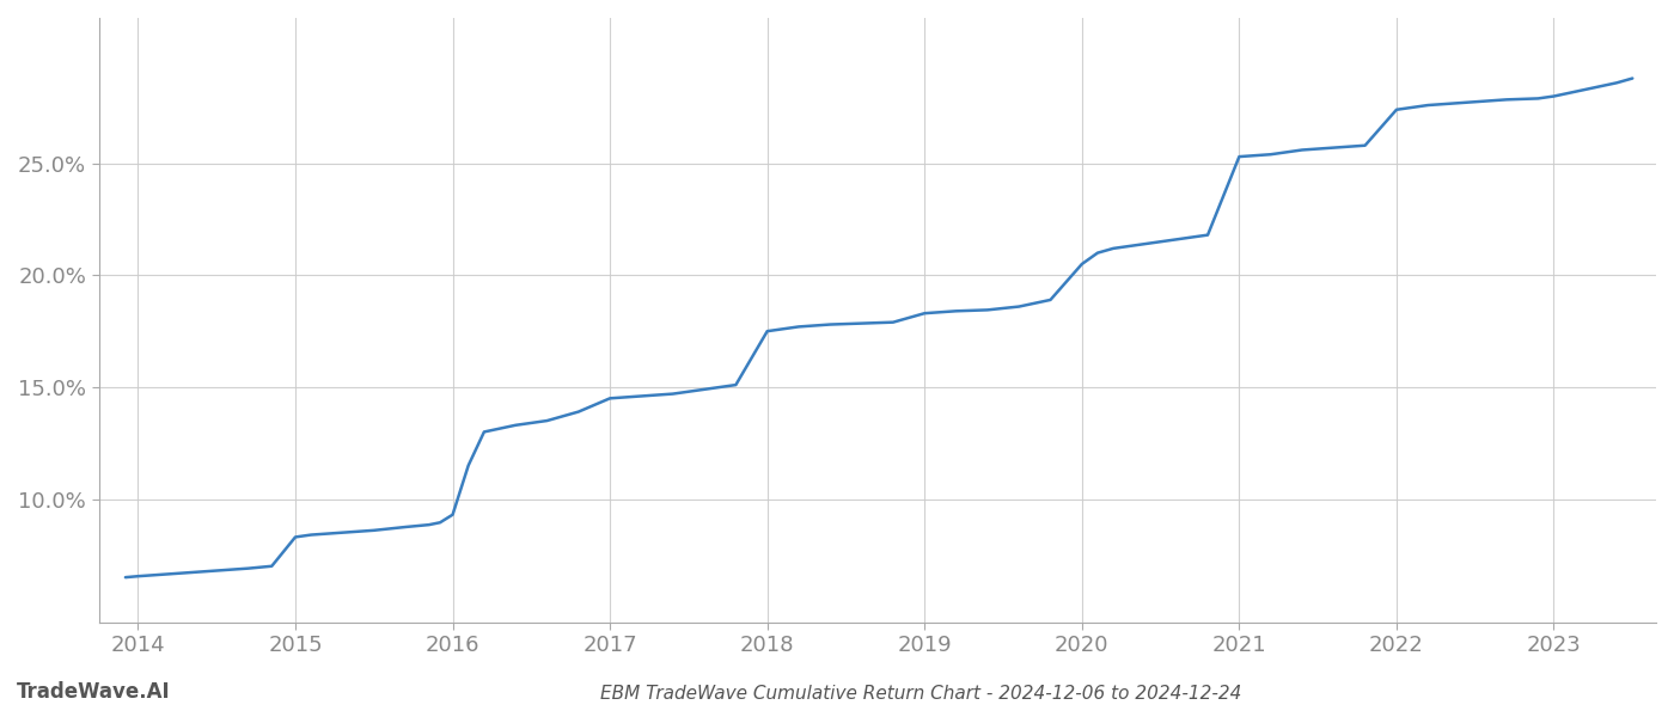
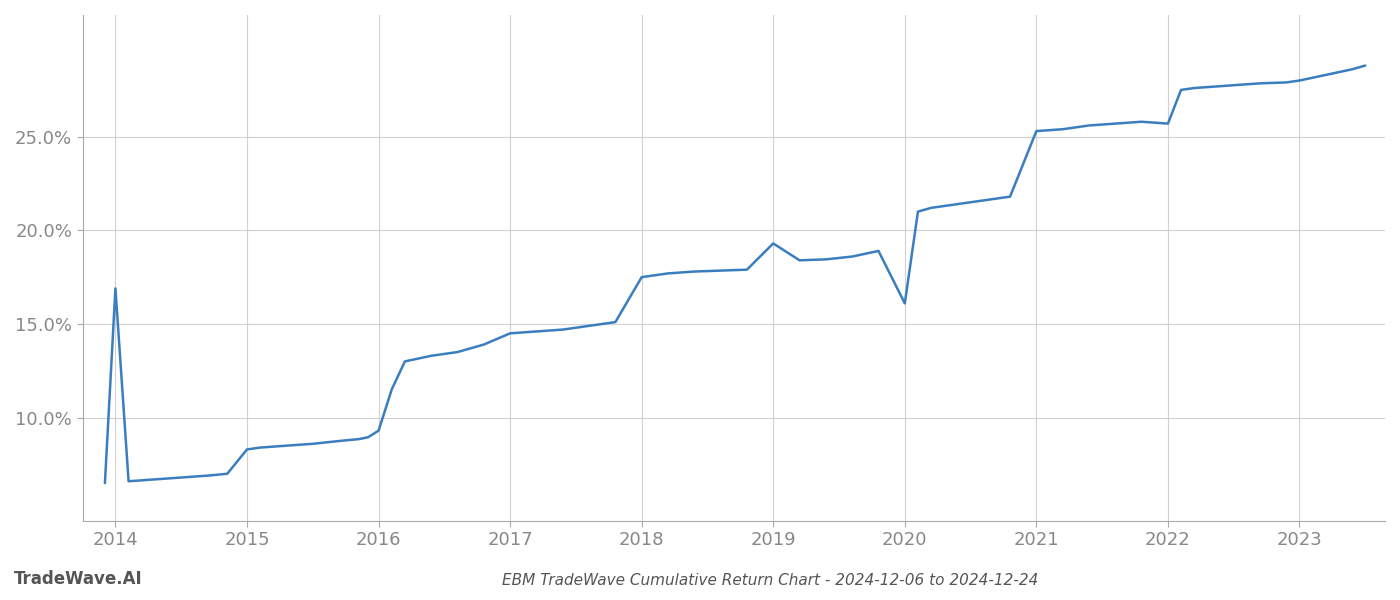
2014: 6.5% -> 16.9%
2019: 18.3% -> 19.3%
2020: 20.5% -> 16.1%
2022: 27.4% -> 25.7%
